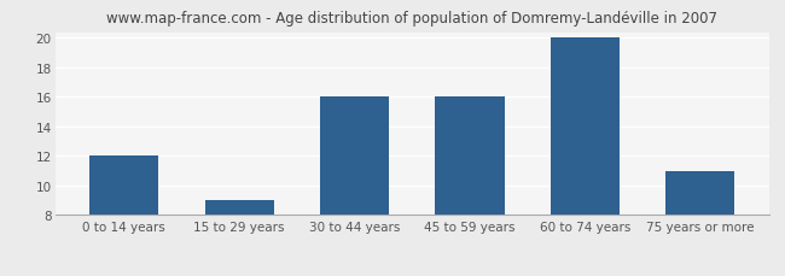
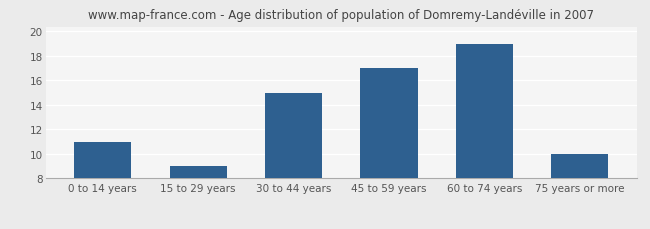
0 to 14 years: 12 -> 11
30 to 44 years: 16 -> 15
45 to 59 years: 16 -> 17
60 to 74 years: 20 -> 19
75 years or more: 11 -> 10
